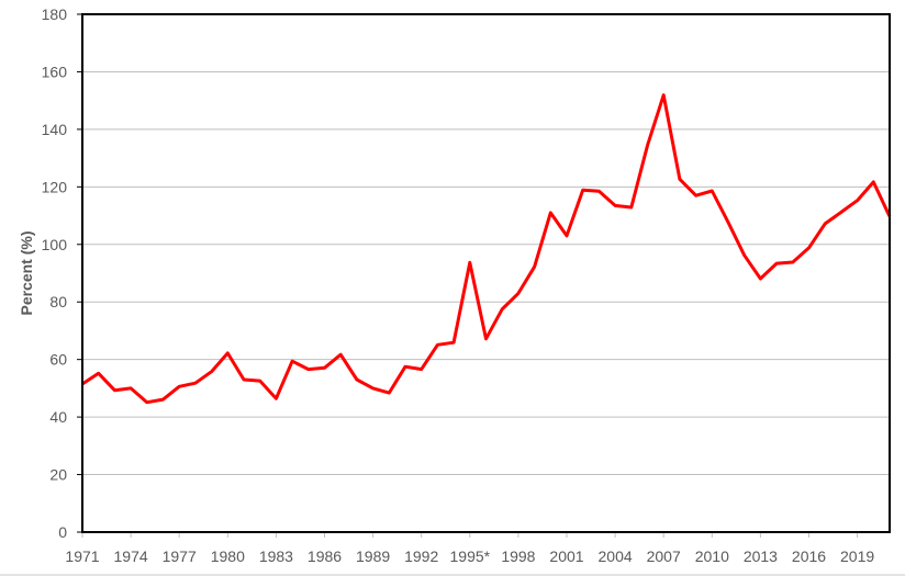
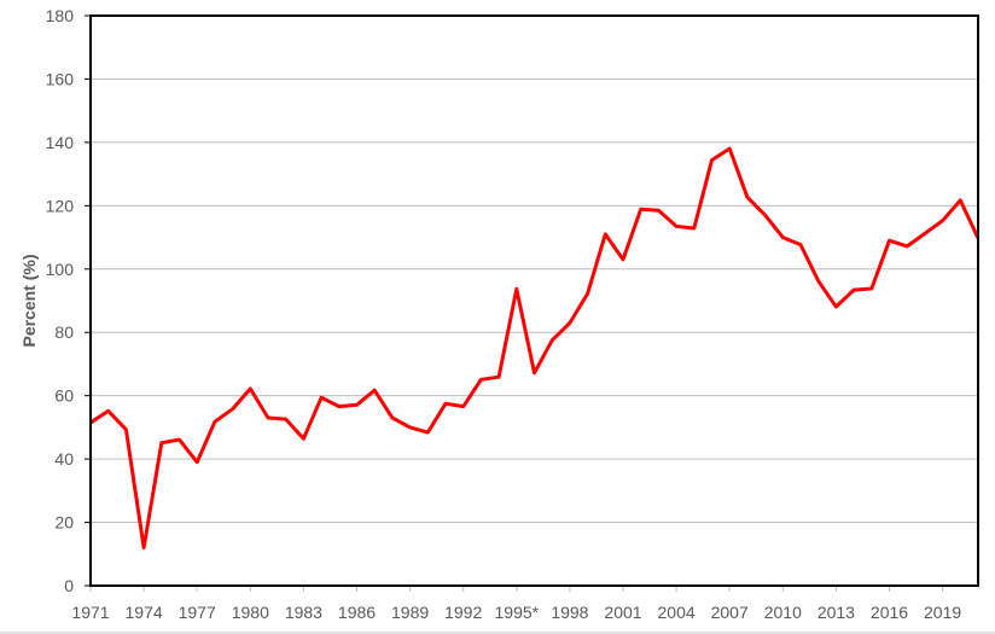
1974: 50 -> 12
1977: 51 -> 39
2007: 152 -> 138
2010: 119 -> 110
2016: 99 -> 109
